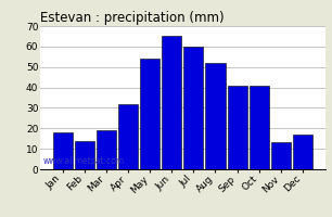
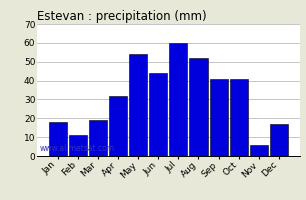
Feb: 14 -> 11
Jun: 65 -> 44
Nov: 13 -> 6
